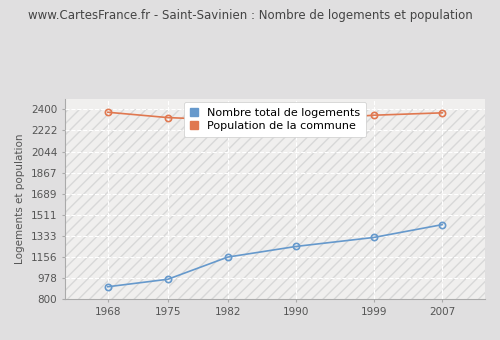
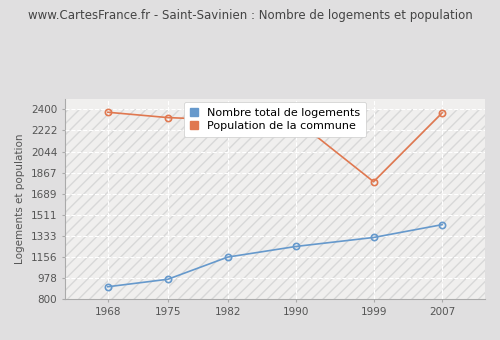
Population de la commune/1999: 2350 -> 1790
